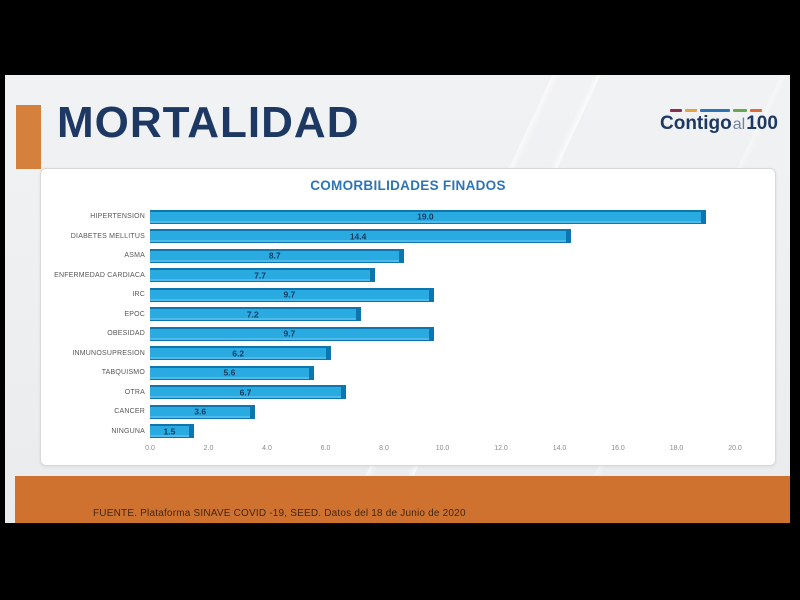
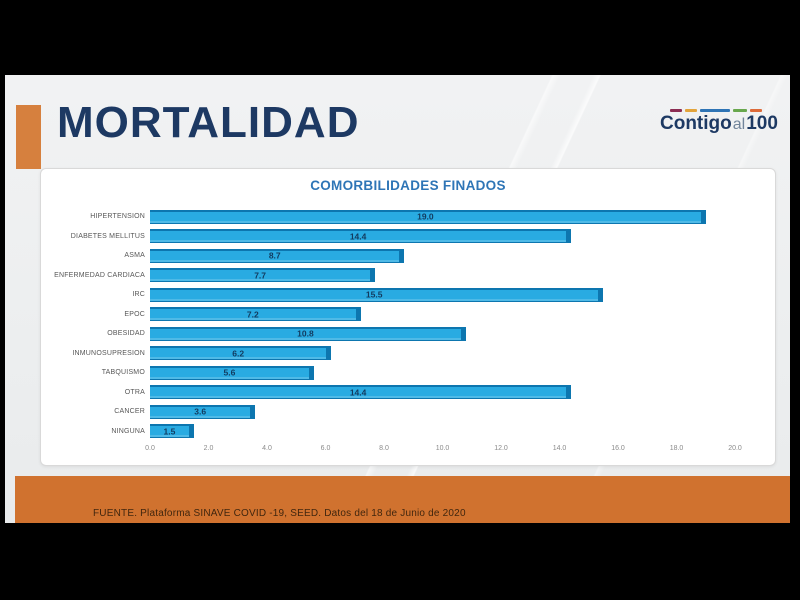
IRC: 9.7 -> 15.5
OBESIDAD: 9.7 -> 10.8
OTRA: 6.7 -> 14.4
